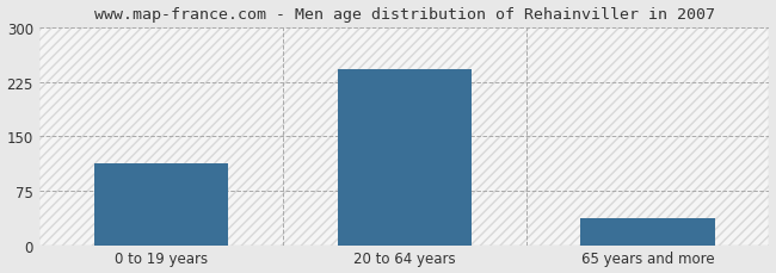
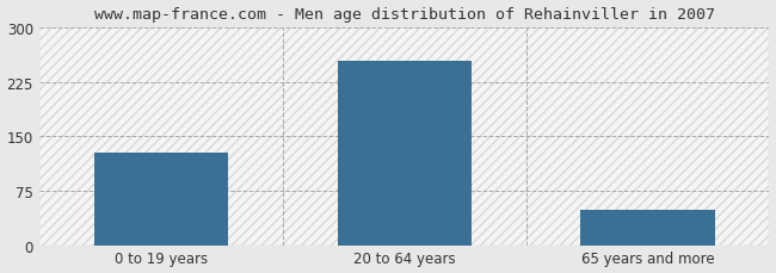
0 to 19 years: 113 -> 128
20 to 64 years: 243 -> 254
65 years and more: 37 -> 48
